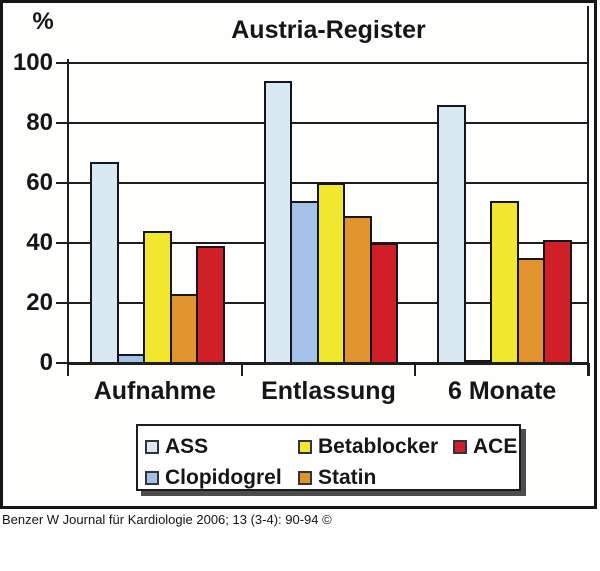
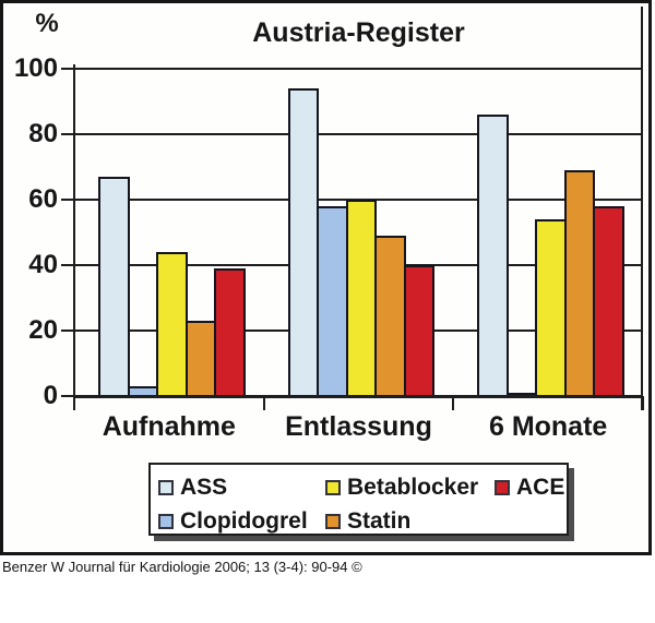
Clopidogrel/Entlassung: 54 -> 58
Statin/6 Monate: 35 -> 69
ACE/6 Monate: 41 -> 58
